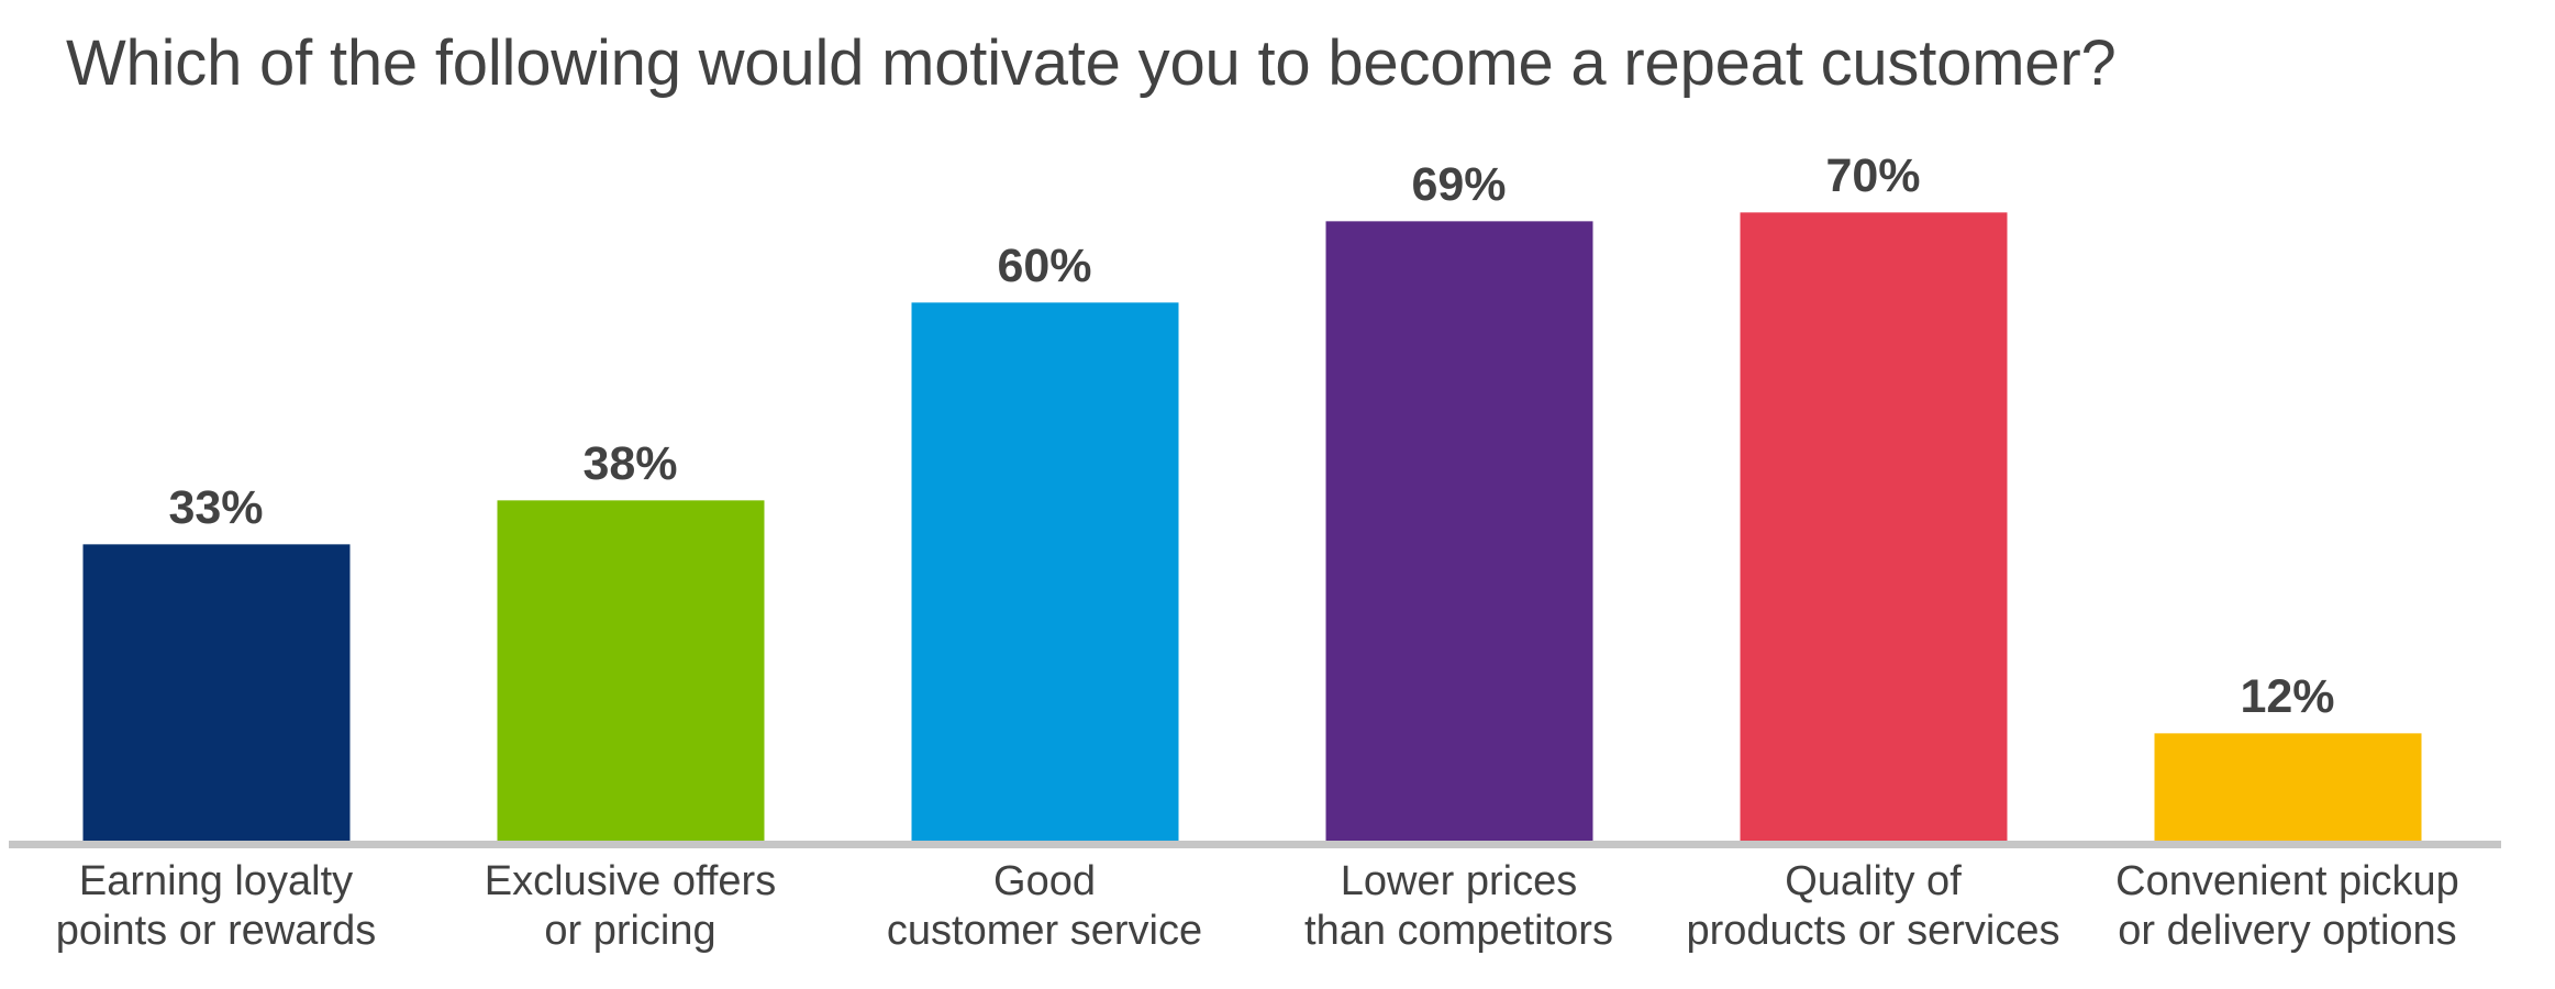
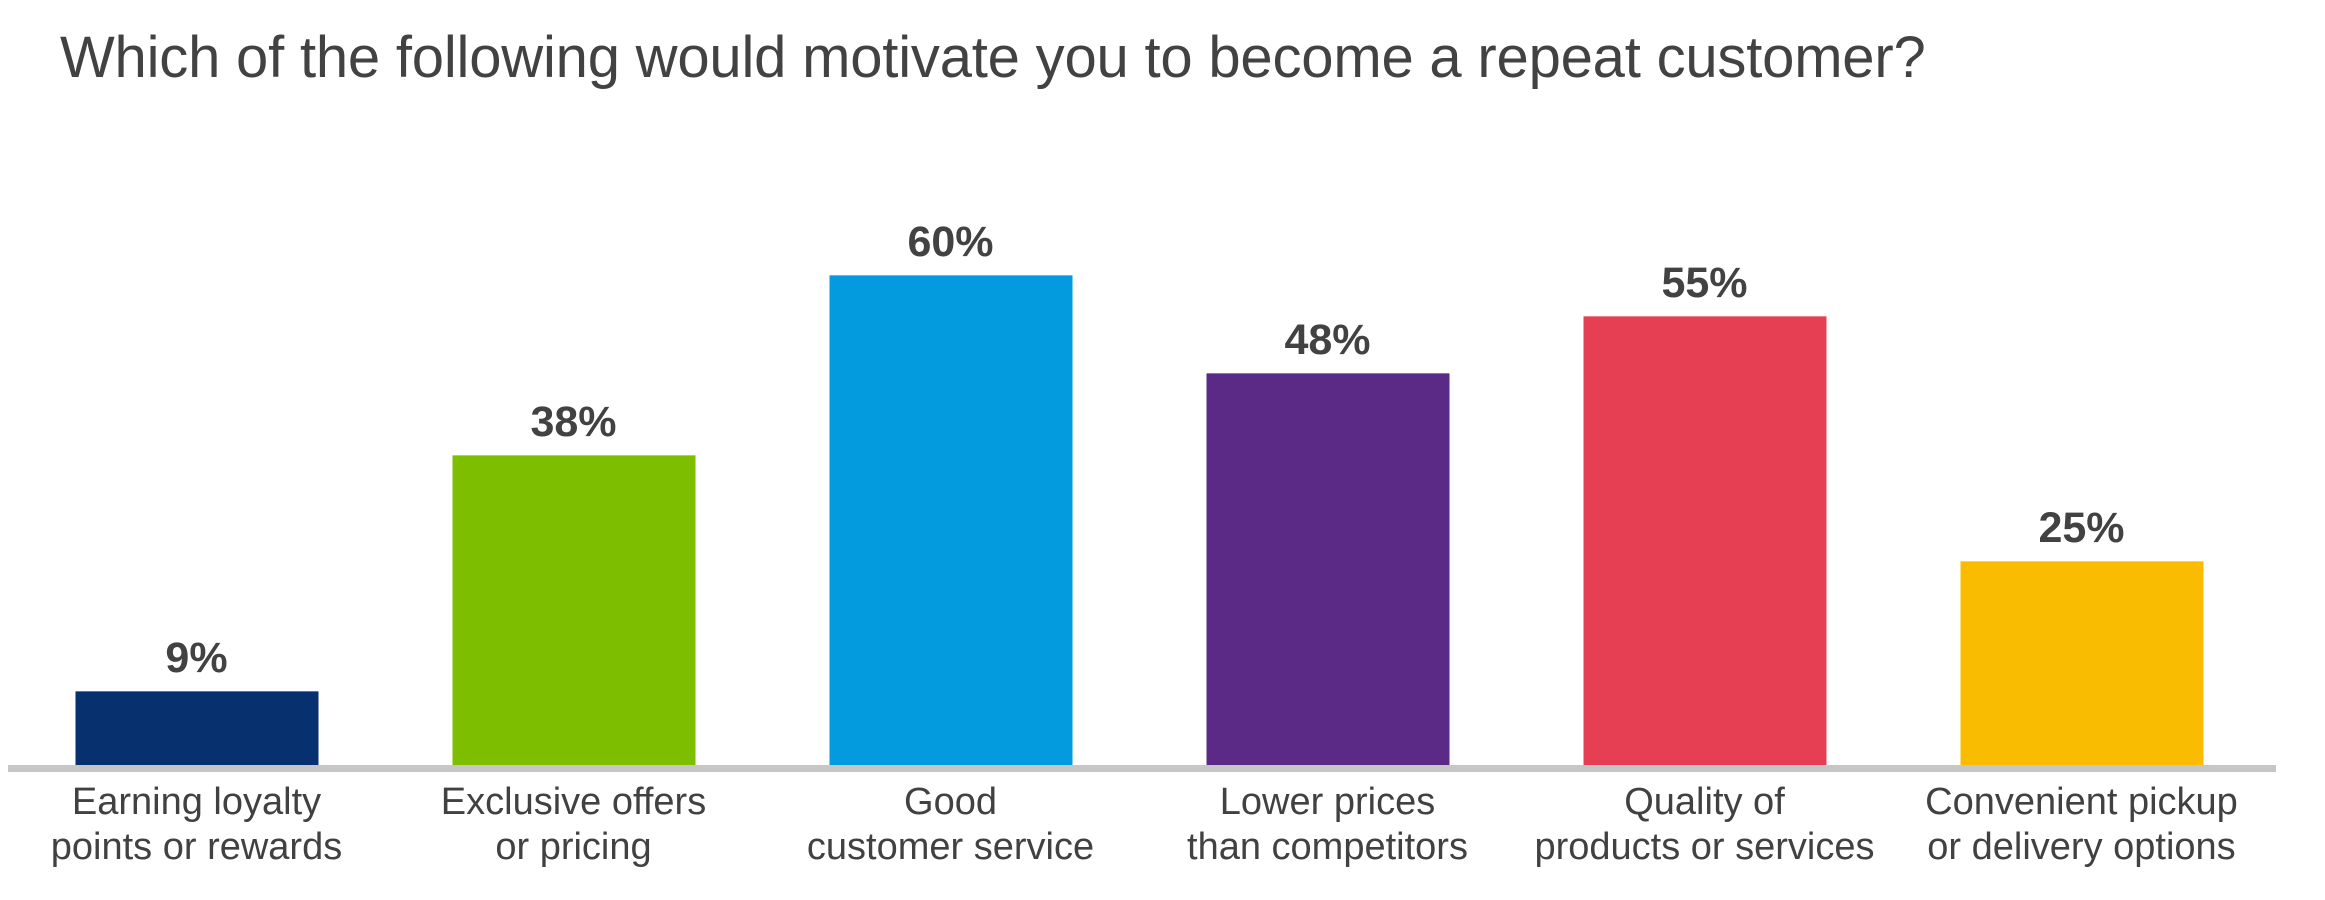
Earning loyalty points or rewards: 33% -> 9%
Lower prices than competitors: 69% -> 48%
Quality of products or services: 70% -> 55%
Convenient pickup or delivery options: 12% -> 25%
